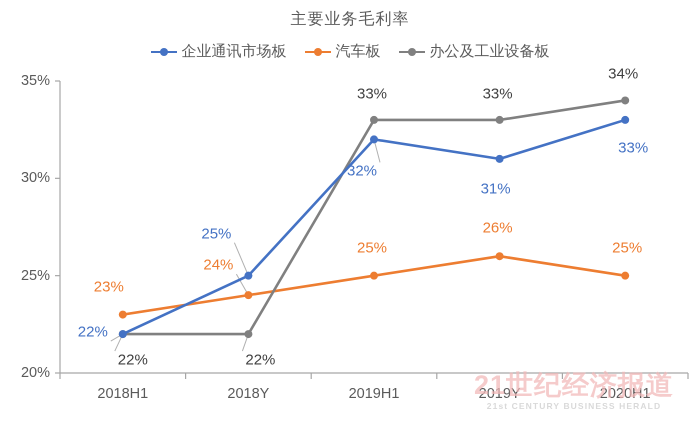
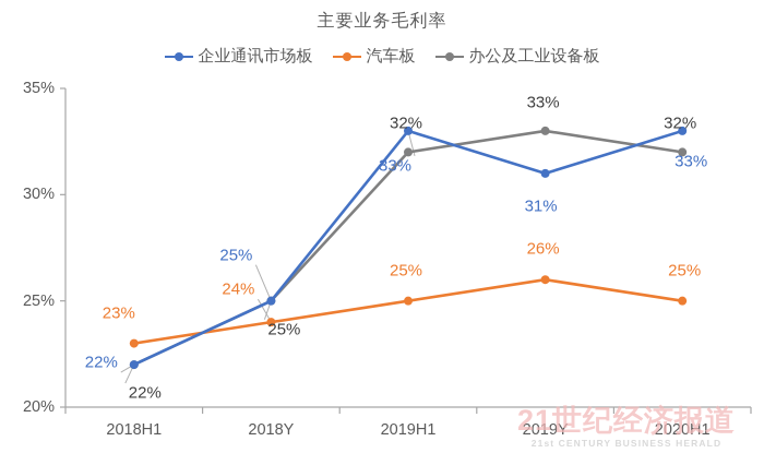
办公及工业设备板/2018Y: 22% -> 25%
企业通讯市场板/2019H1: 32% -> 33%
办公及工业设备板/2019H1: 33% -> 32%
办公及工业设备板/2020H1: 34% -> 32%
